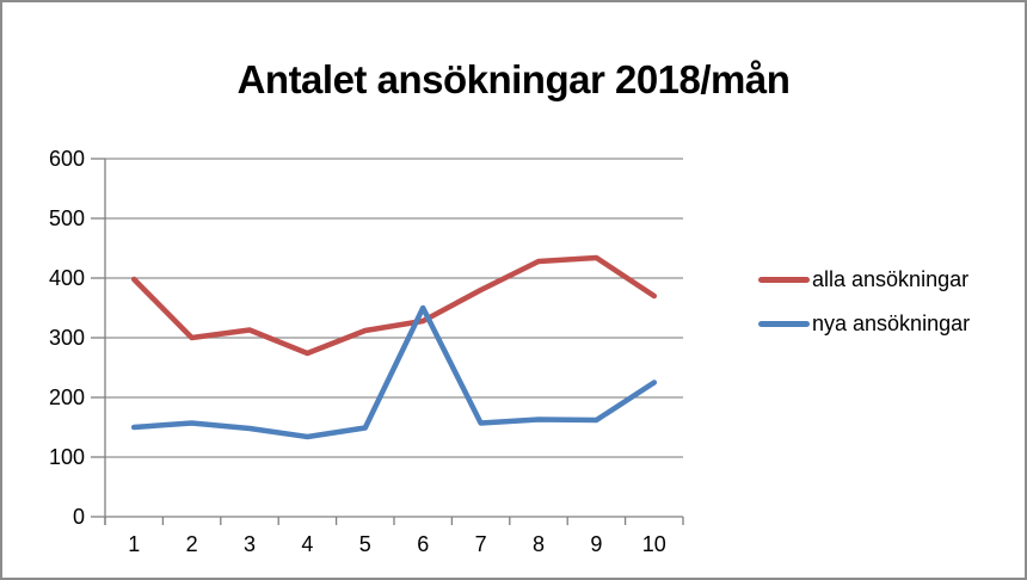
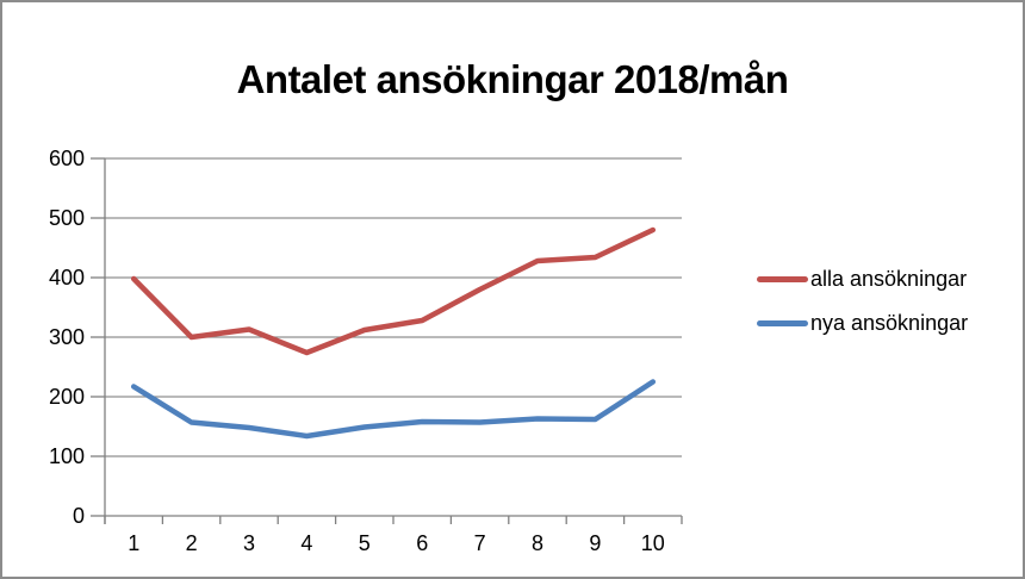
nya ansökningar/1: 150 -> 220
nya ansökningar/6: 350 -> 160
alla ansökningar/10: 370 -> 480
